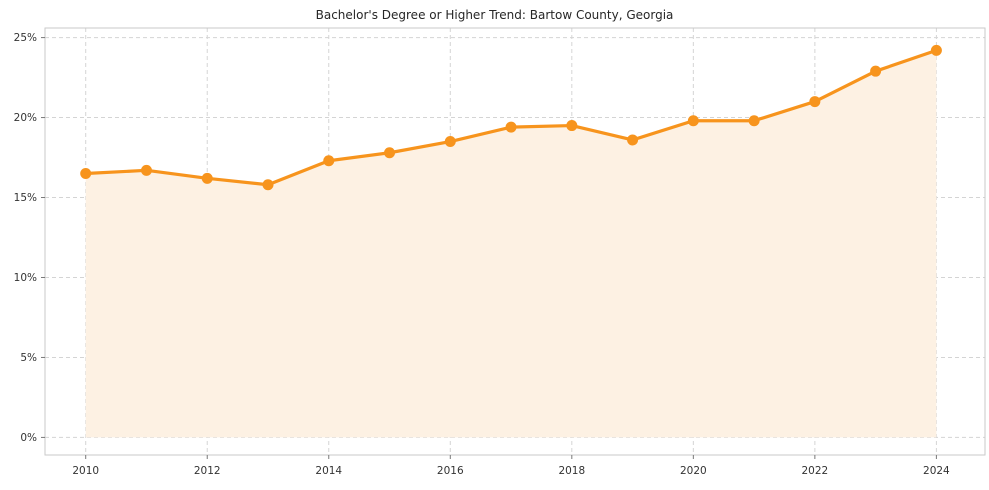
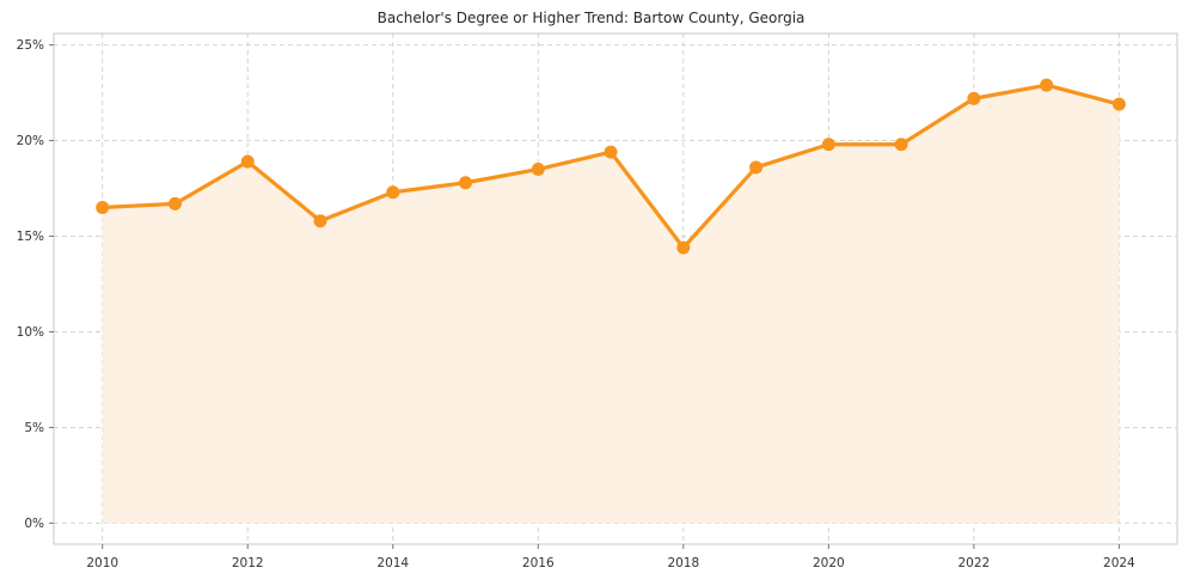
2012: 16.2% -> 18.9%
2018: 19.5% -> 14.4%
2022: 21.0% -> 22.2%
2024: 24.2% -> 21.9%
